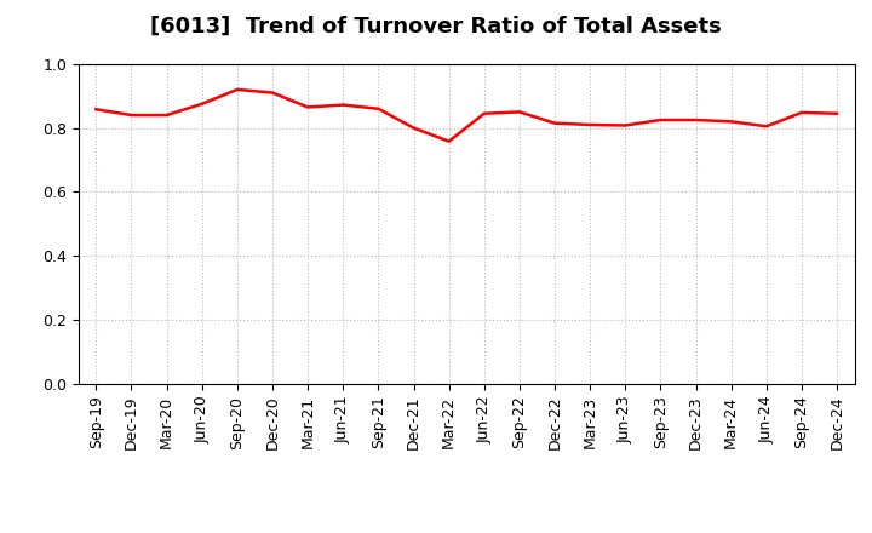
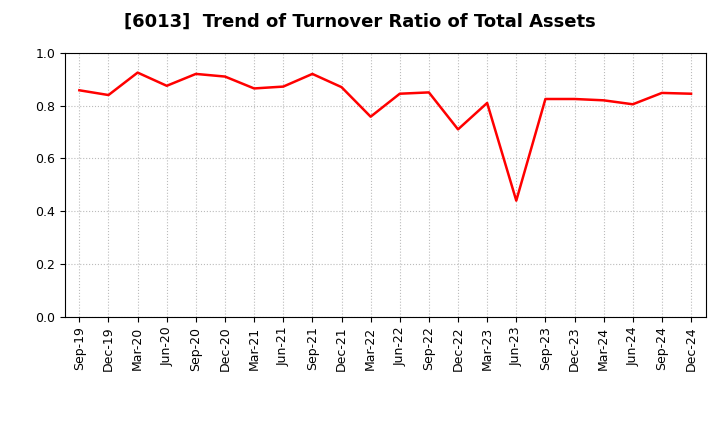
Mar-20: 0.840 -> 0.925
Sep-21: 0.860 -> 0.920
Dec-21: 0.800 -> 0.870
Dec-22: 0.815 -> 0.710
Jun-23: 0.808 -> 0.440
